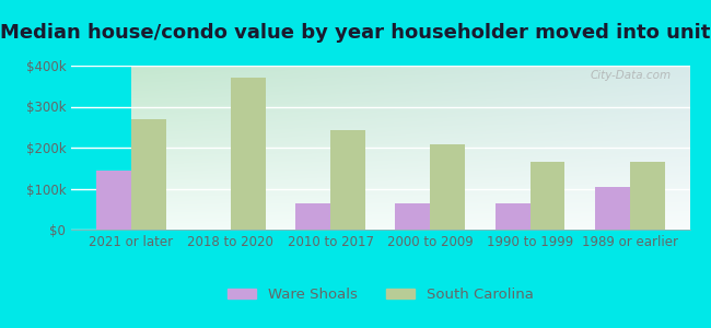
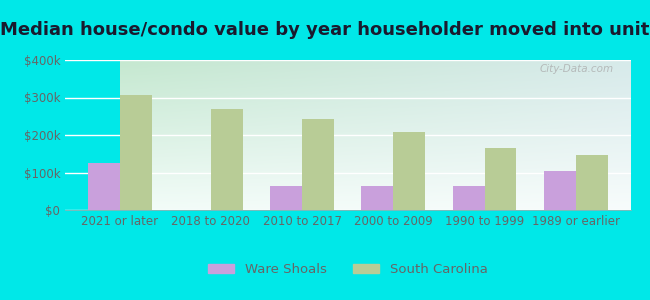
Ware Shoals/2021 or later: $145k -> $125k
South Carolina/2021 or later: $270k -> $307k
South Carolina/2018 to 2020: $370k -> $270k
South Carolina/1989 or earlier: $165k -> $148k
